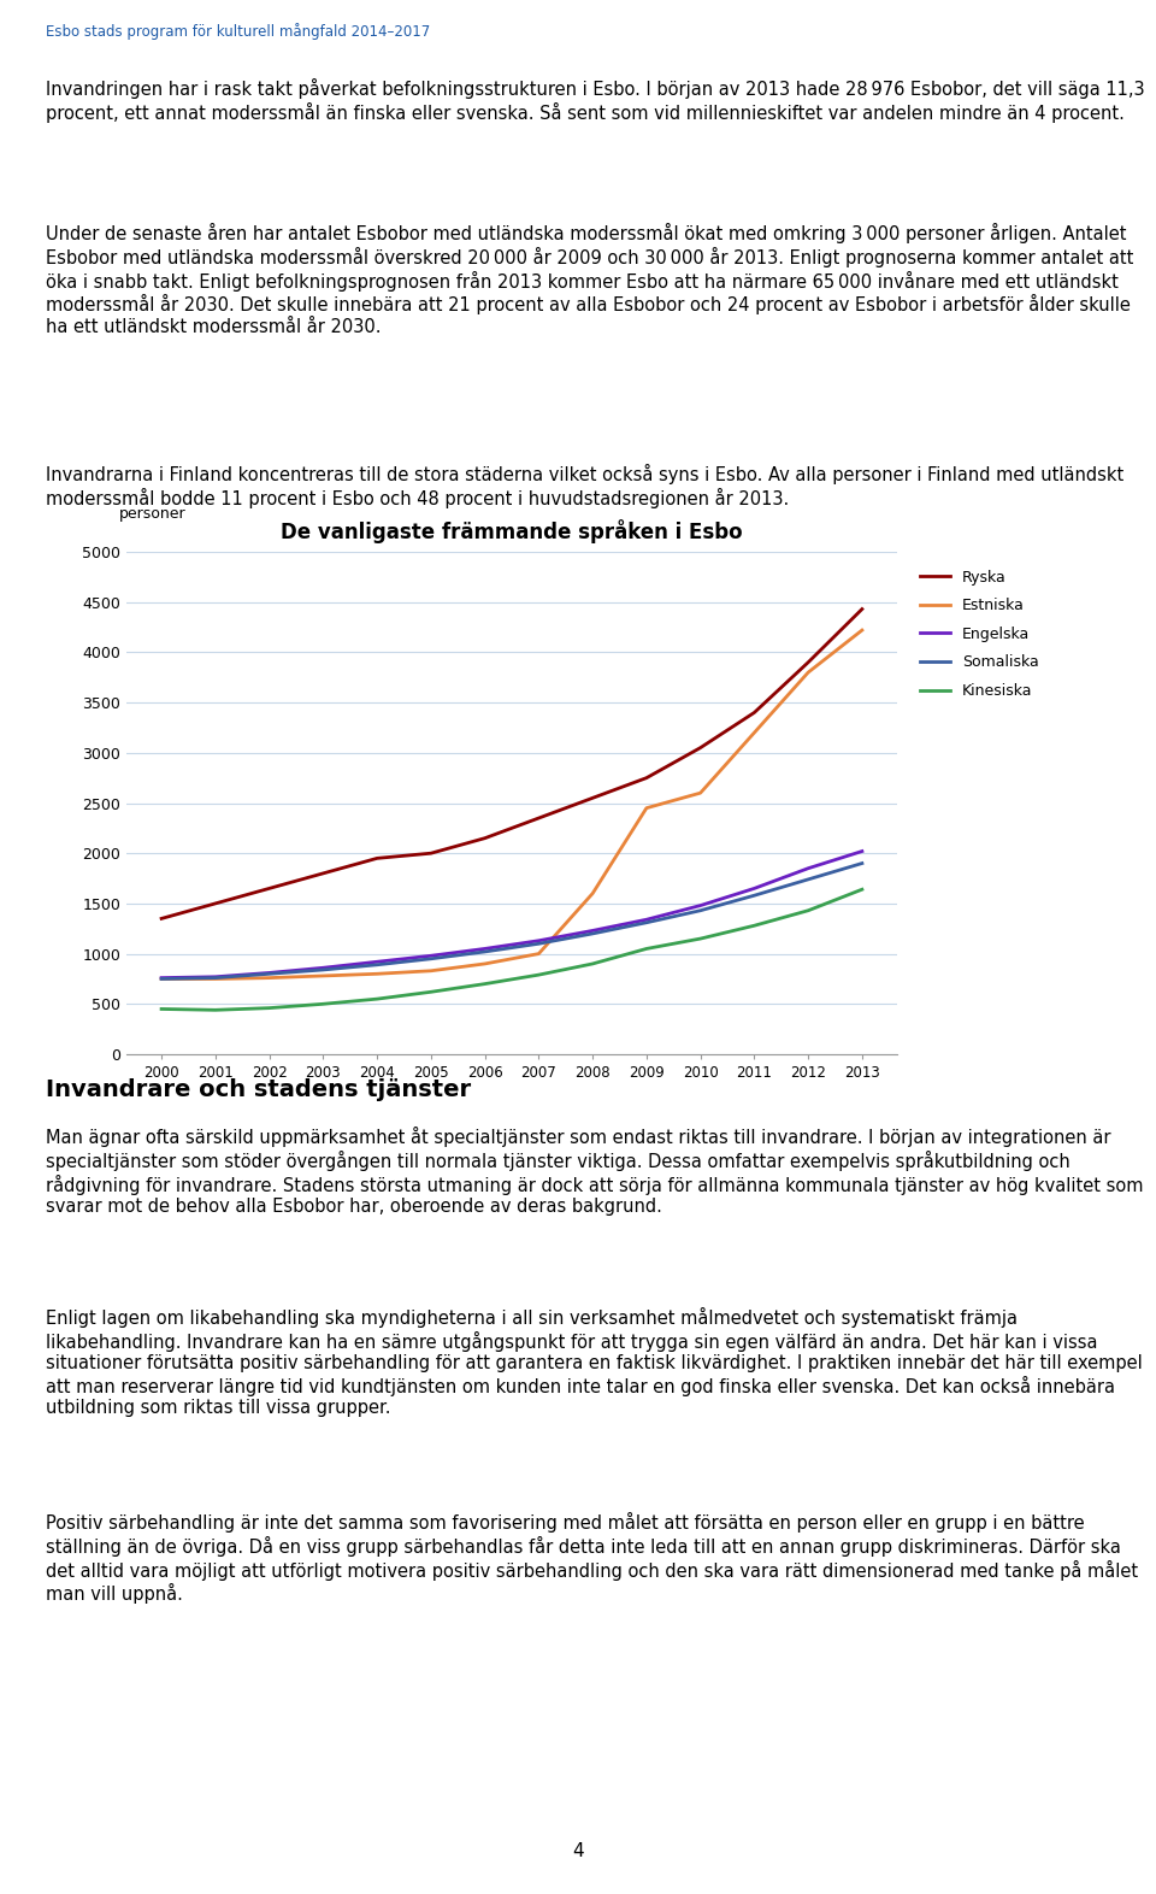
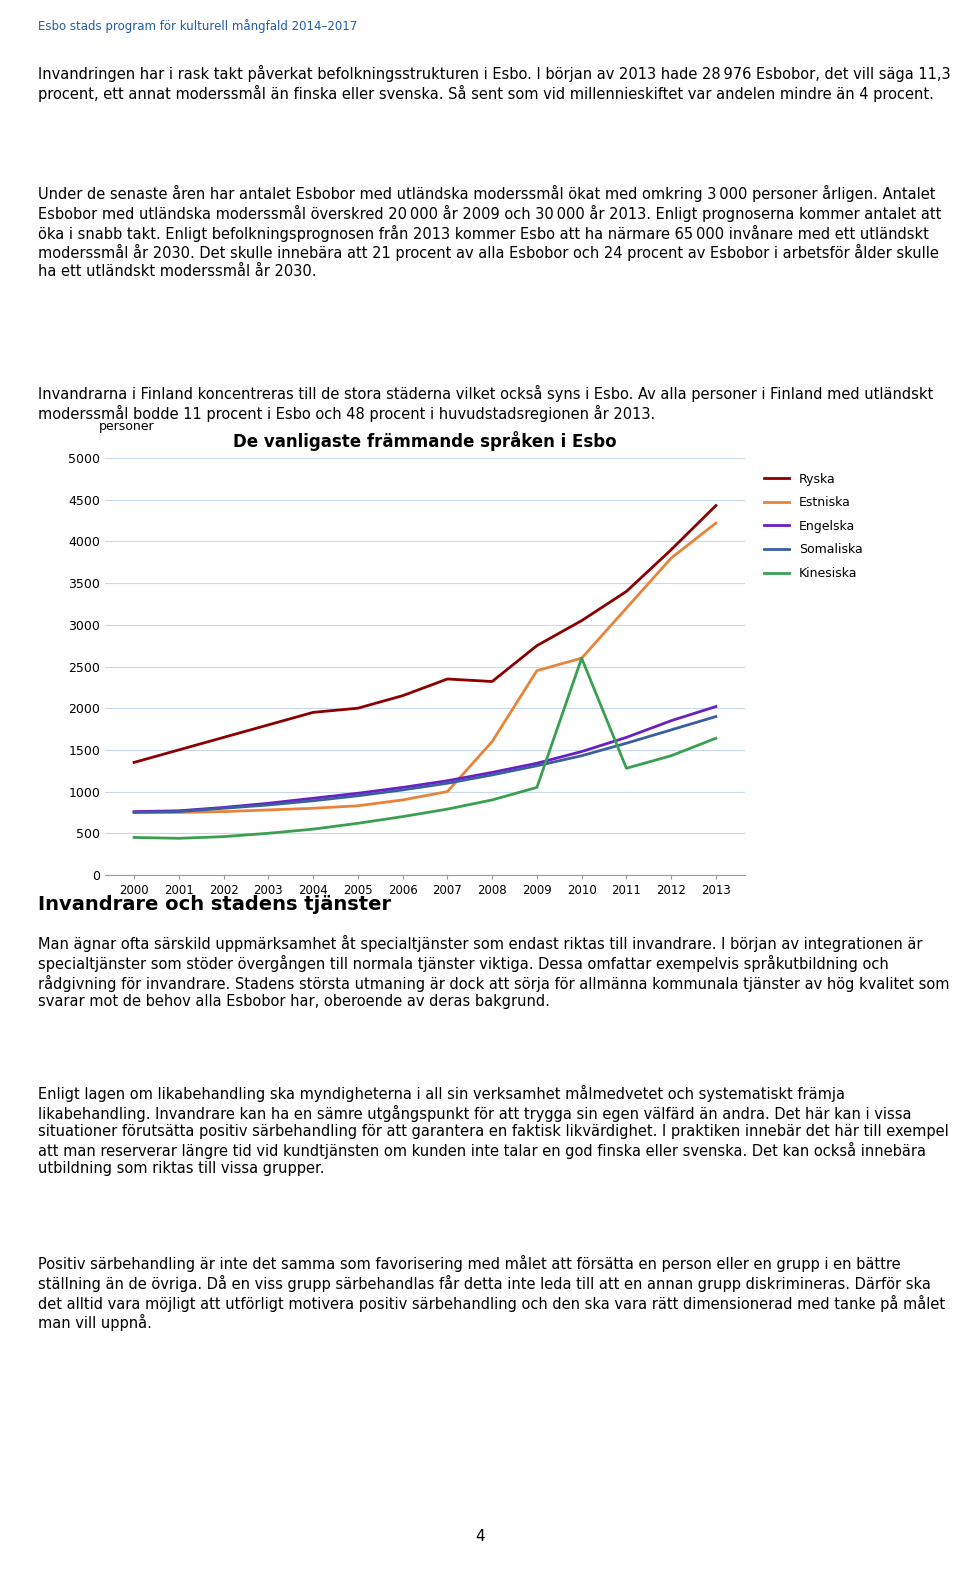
Ryska/2008: 2550 -> 2320
Kinesiska/2010: 1150 -> 2600
